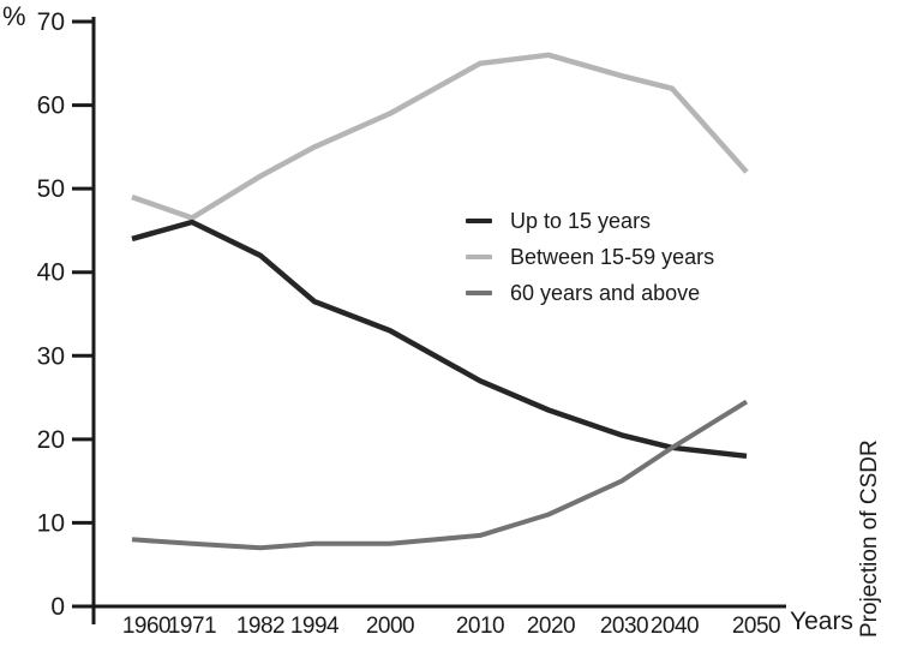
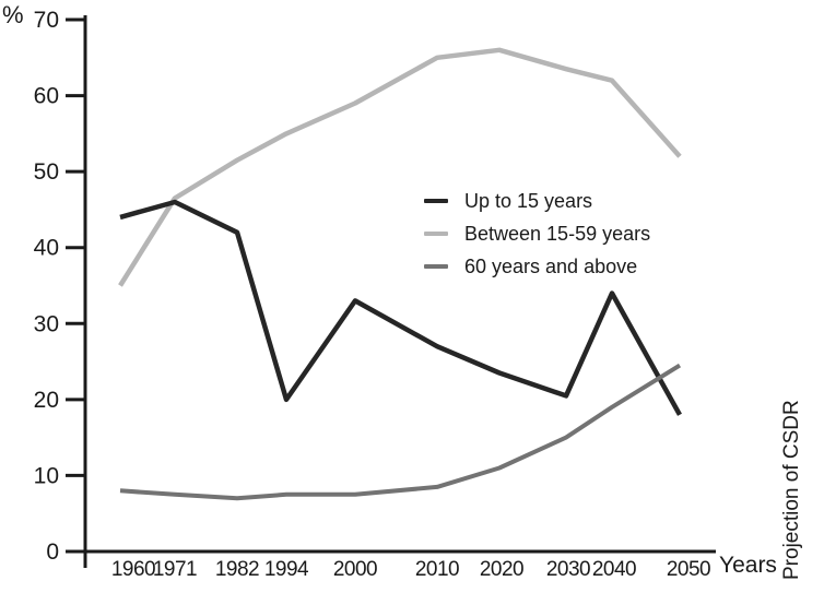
Between 15-59 years/1960: 49 -> 35
Up to 15 years/1994: 36 -> 20
Up to 15 years/2040: 19 -> 34
